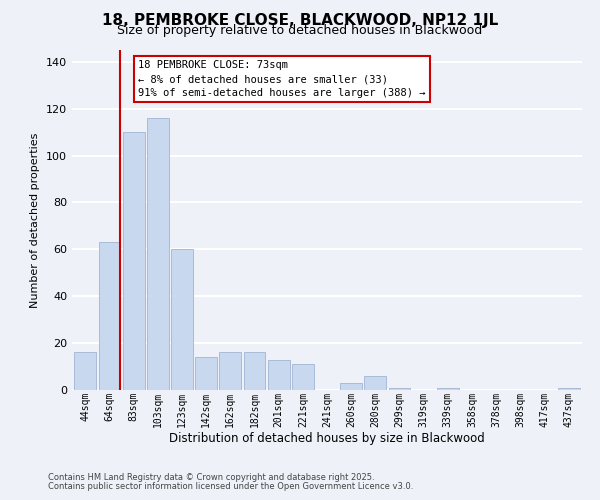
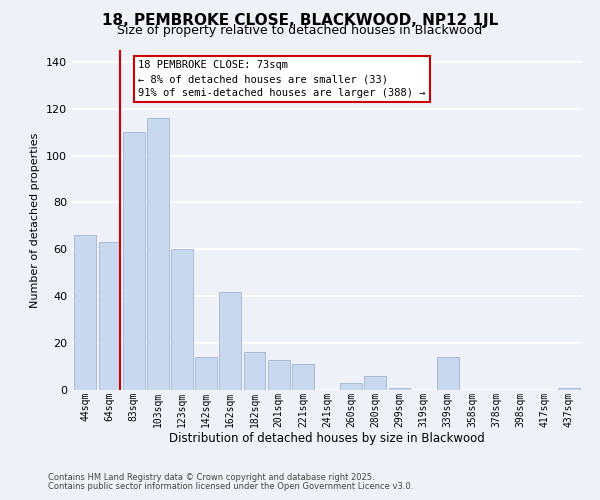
44sqm: 16 -> 66
162sqm: 16 -> 42
339sqm: 1 -> 14
